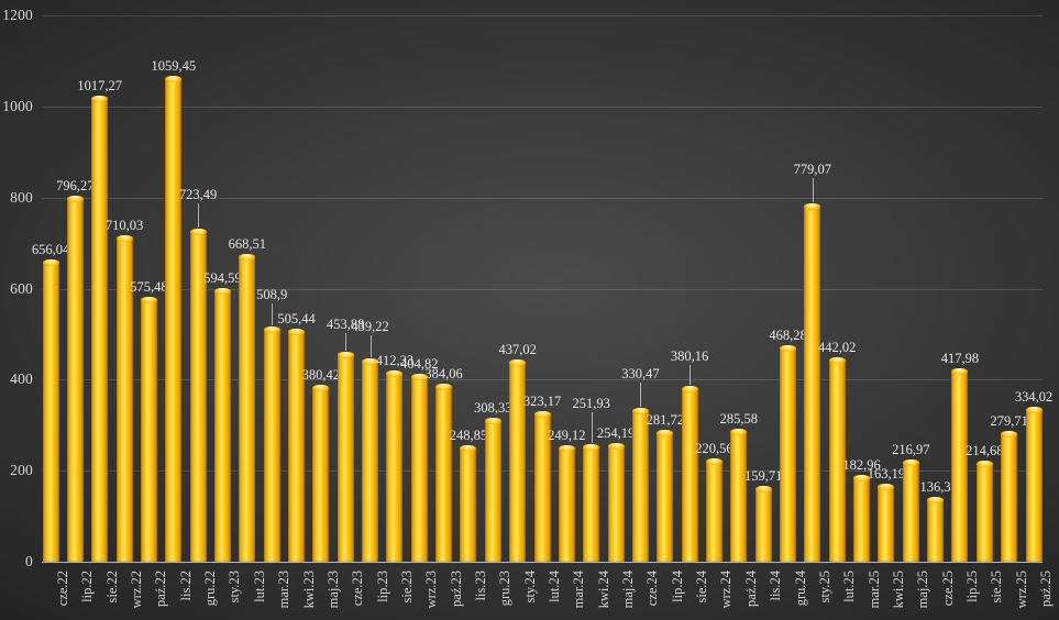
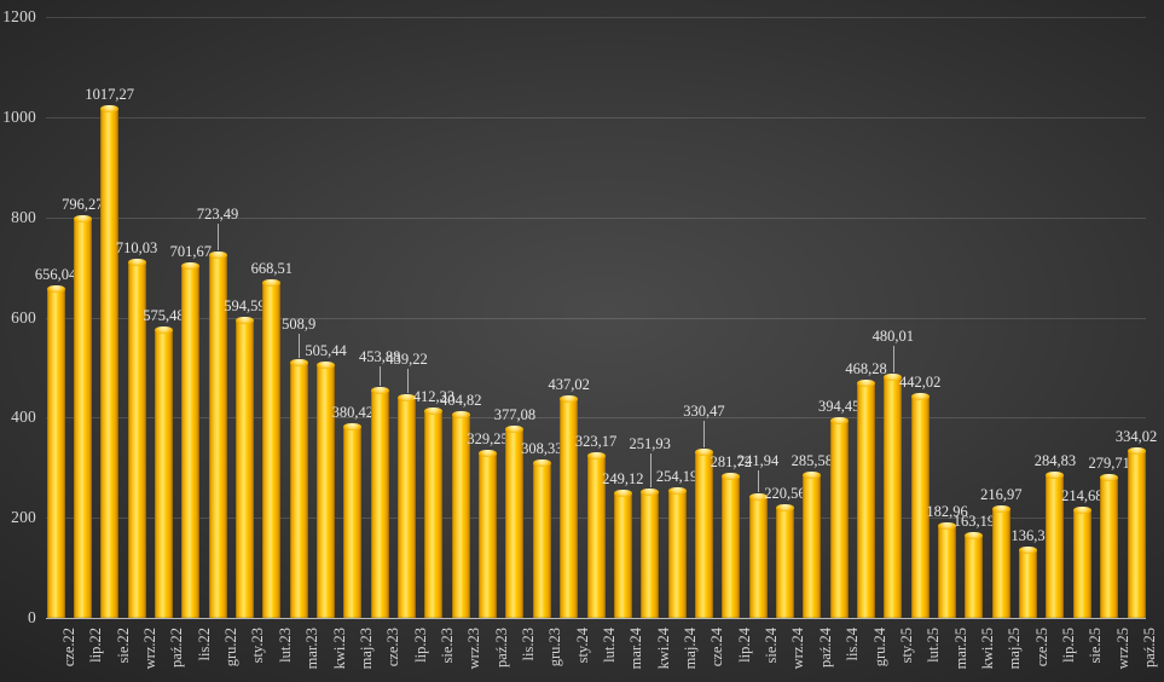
lis.22: 1059,45 -> 701,67
paź.23: 384,06 -> 329,25
lis.23: 248,85 -> 377,08
sie.24: 380,16 -> 241,94
lis.24: 159,71 -> 394,45
sty.25: 779,07 -> 480,01
lip.25: 417,98 -> 284,83
